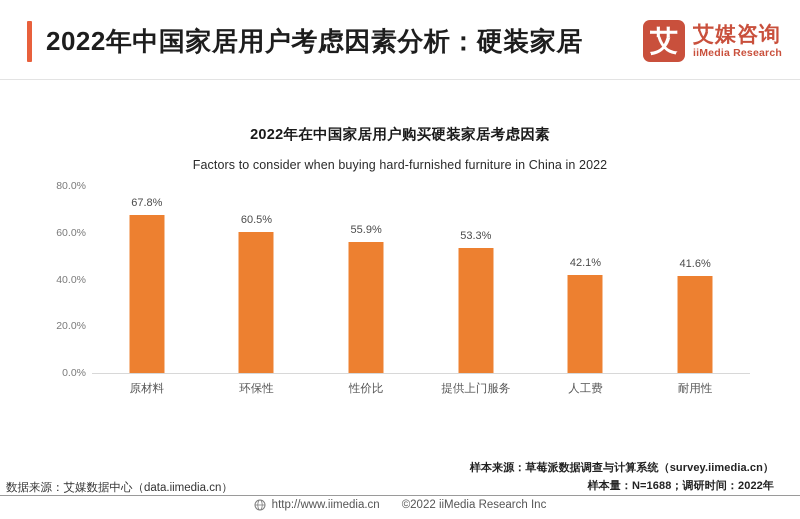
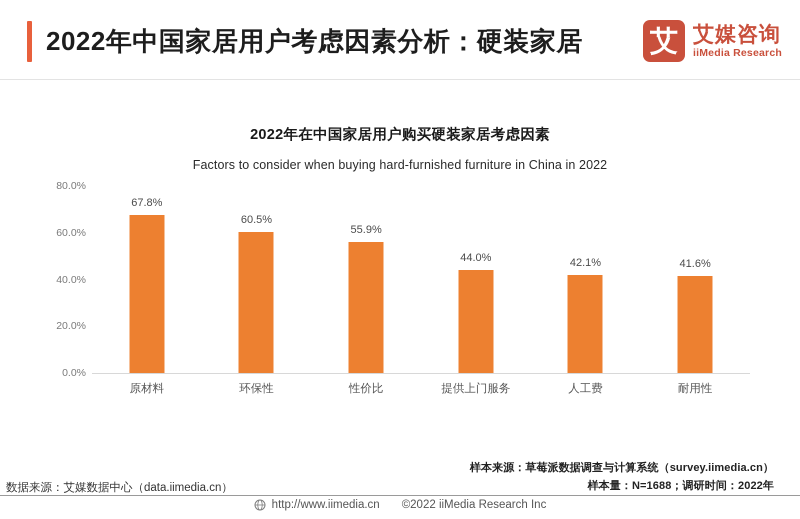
提供上门服务: 53.3% -> 44.0%
